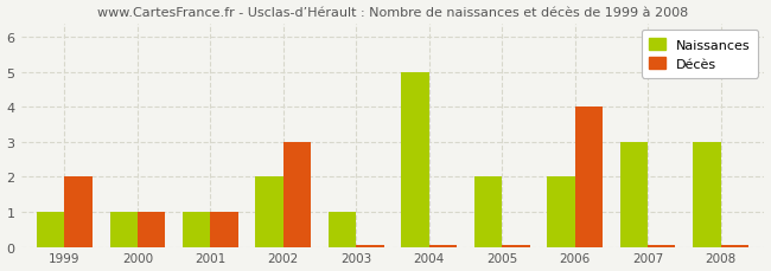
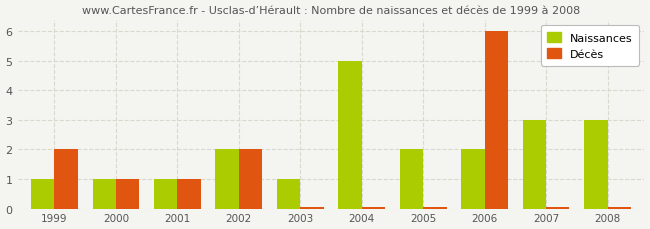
Décès/2002: 3.00 -> 2.00
Décès/2006: 4.00 -> 6.00
